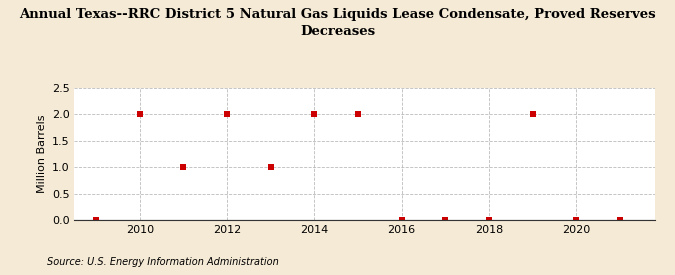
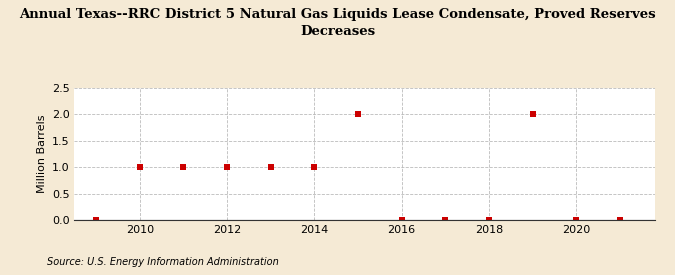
2010: 2 -> 1
2012: 2 -> 1
2014: 2 -> 1
